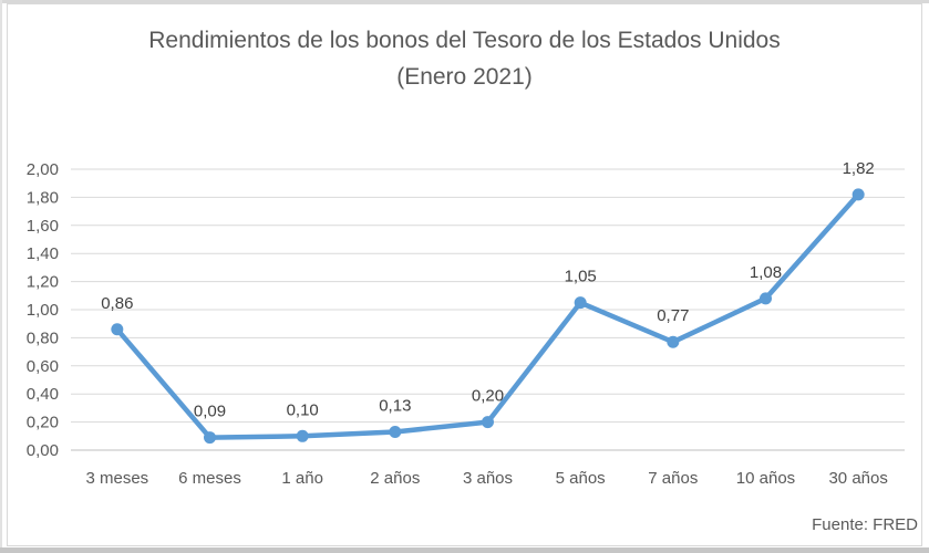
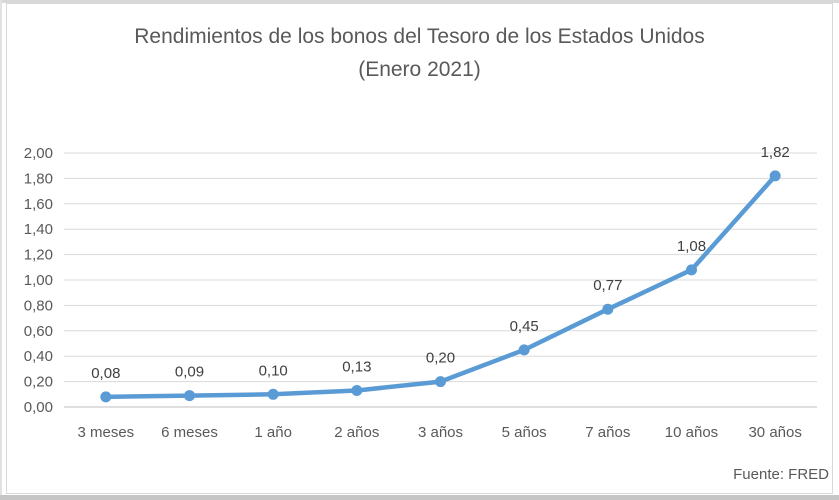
3 meses: 0,86 -> 0,08
5 años: 1,05 -> 0,45
